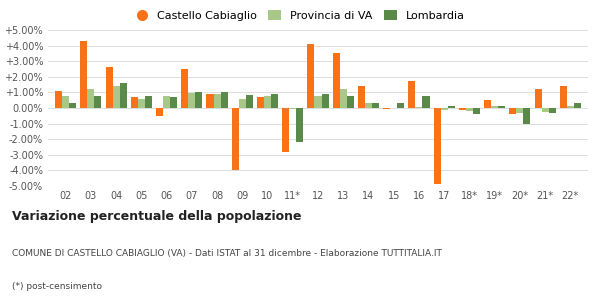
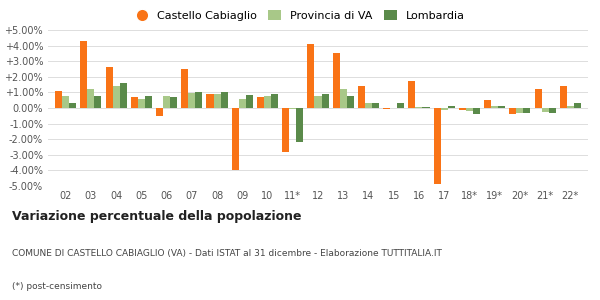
Lombardia/16: 0.8% -> 0.1%
Lombardia/20*: -1.0% -> -0.3%
